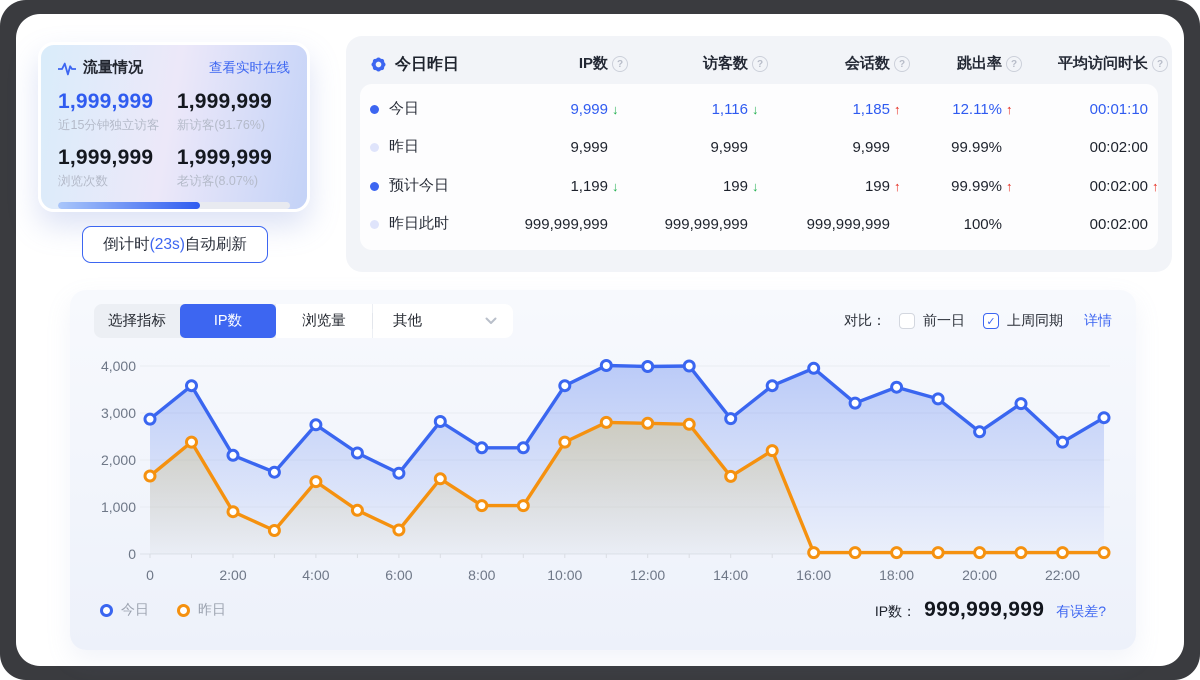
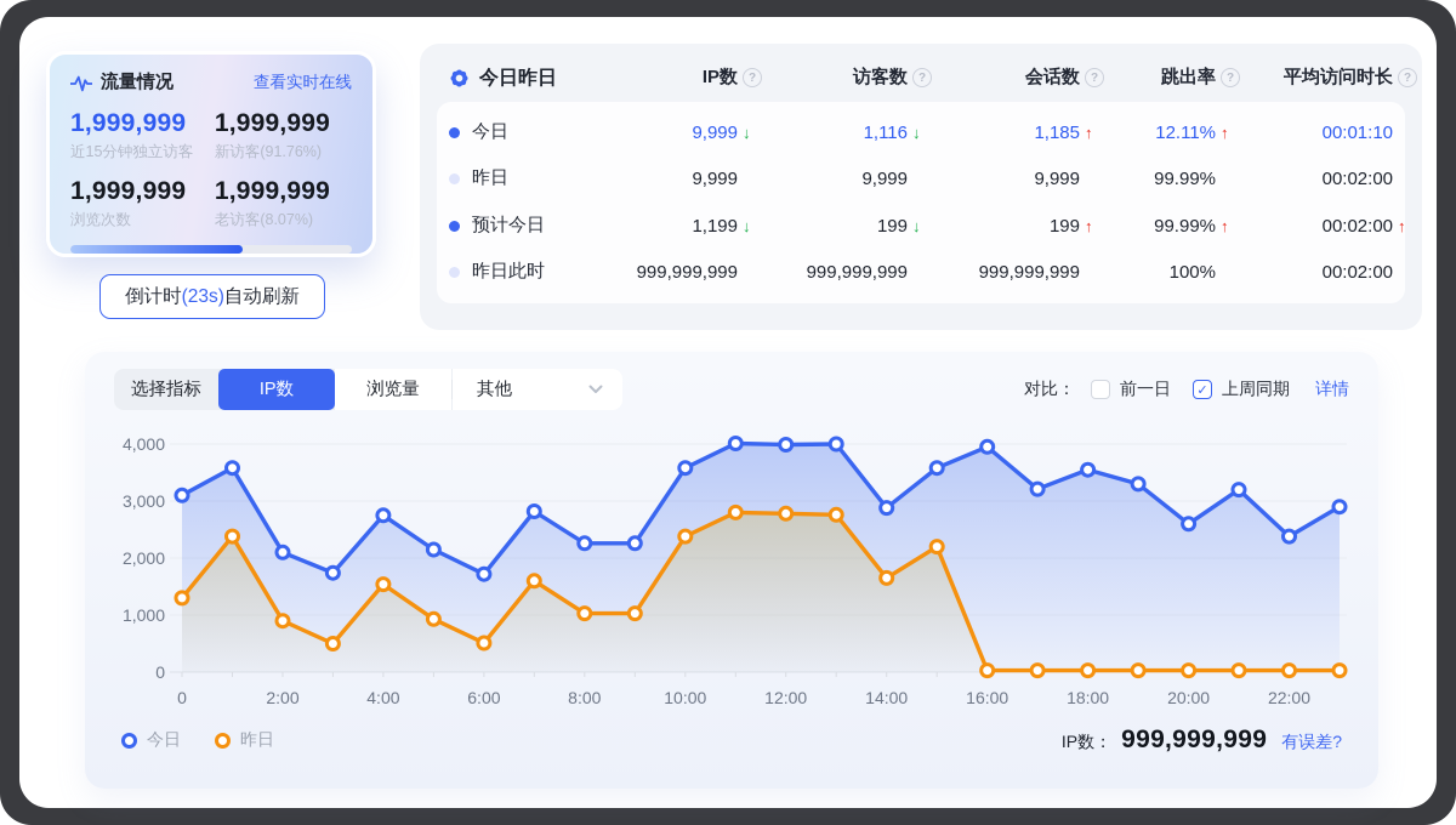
今日/0: 2900 -> 3100
昨日/0: 1700 -> 1300
